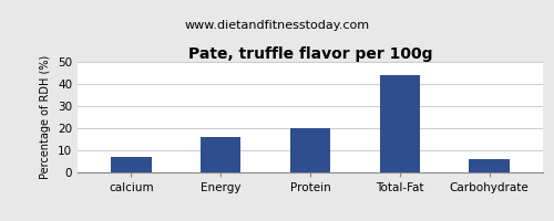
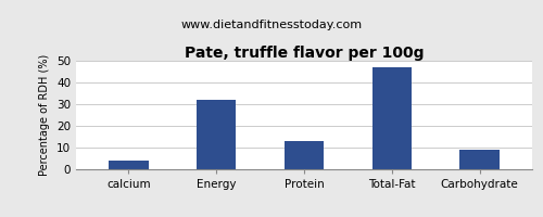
calcium: 7 -> 4
Energy: 16 -> 32
Protein: 20 -> 13
Total-Fat: 44 -> 47
Carbohydrate: 6 -> 9
